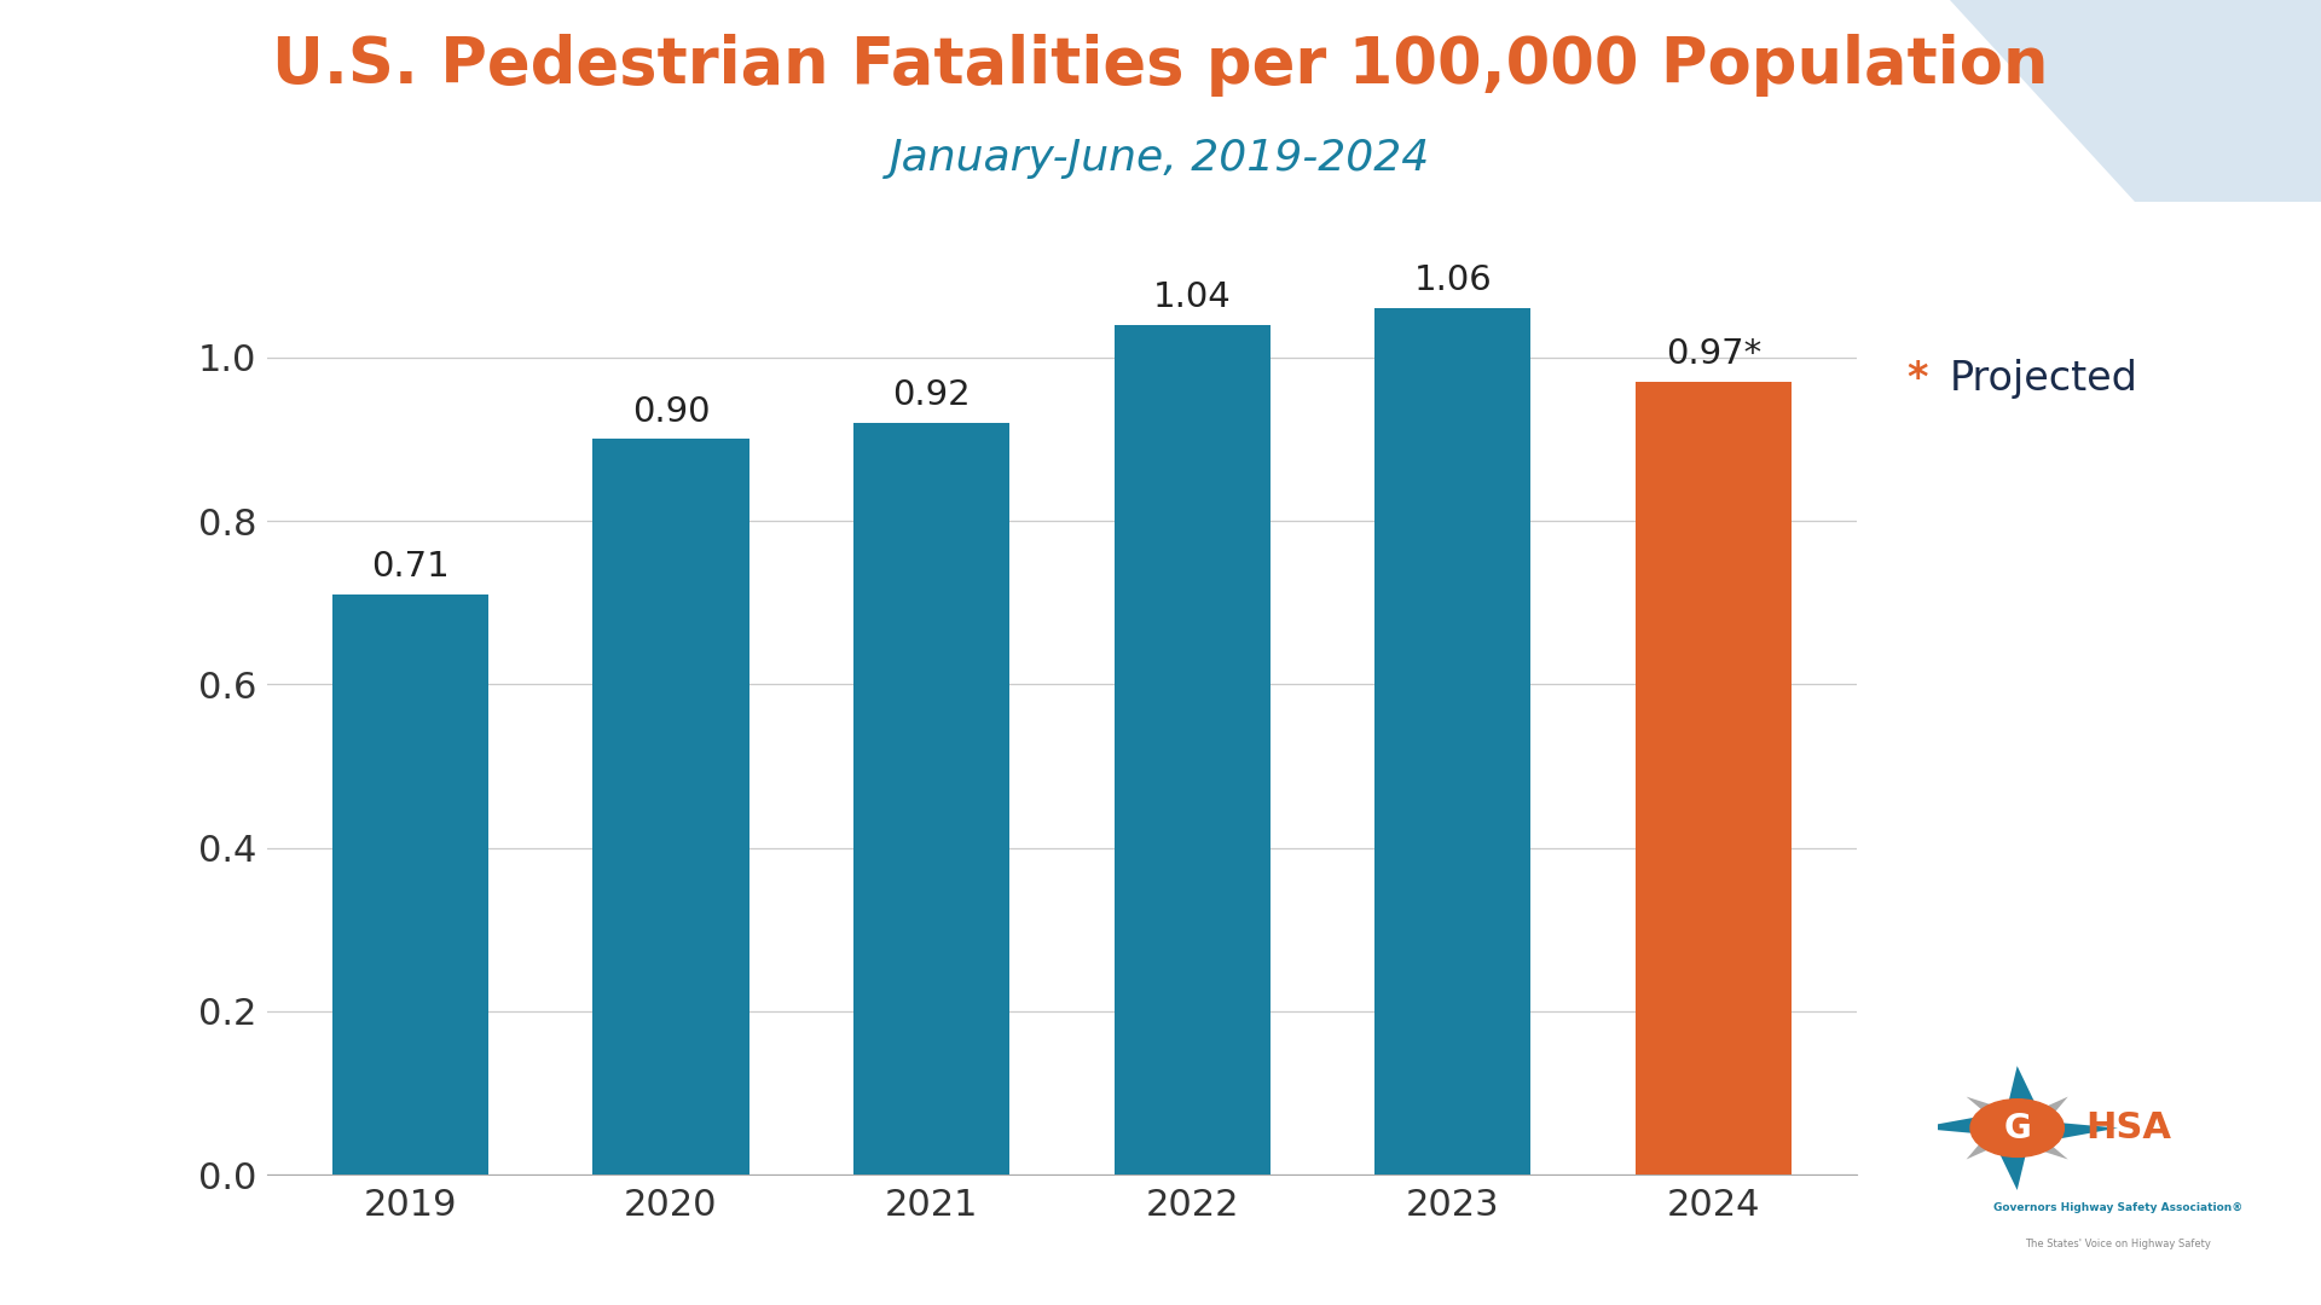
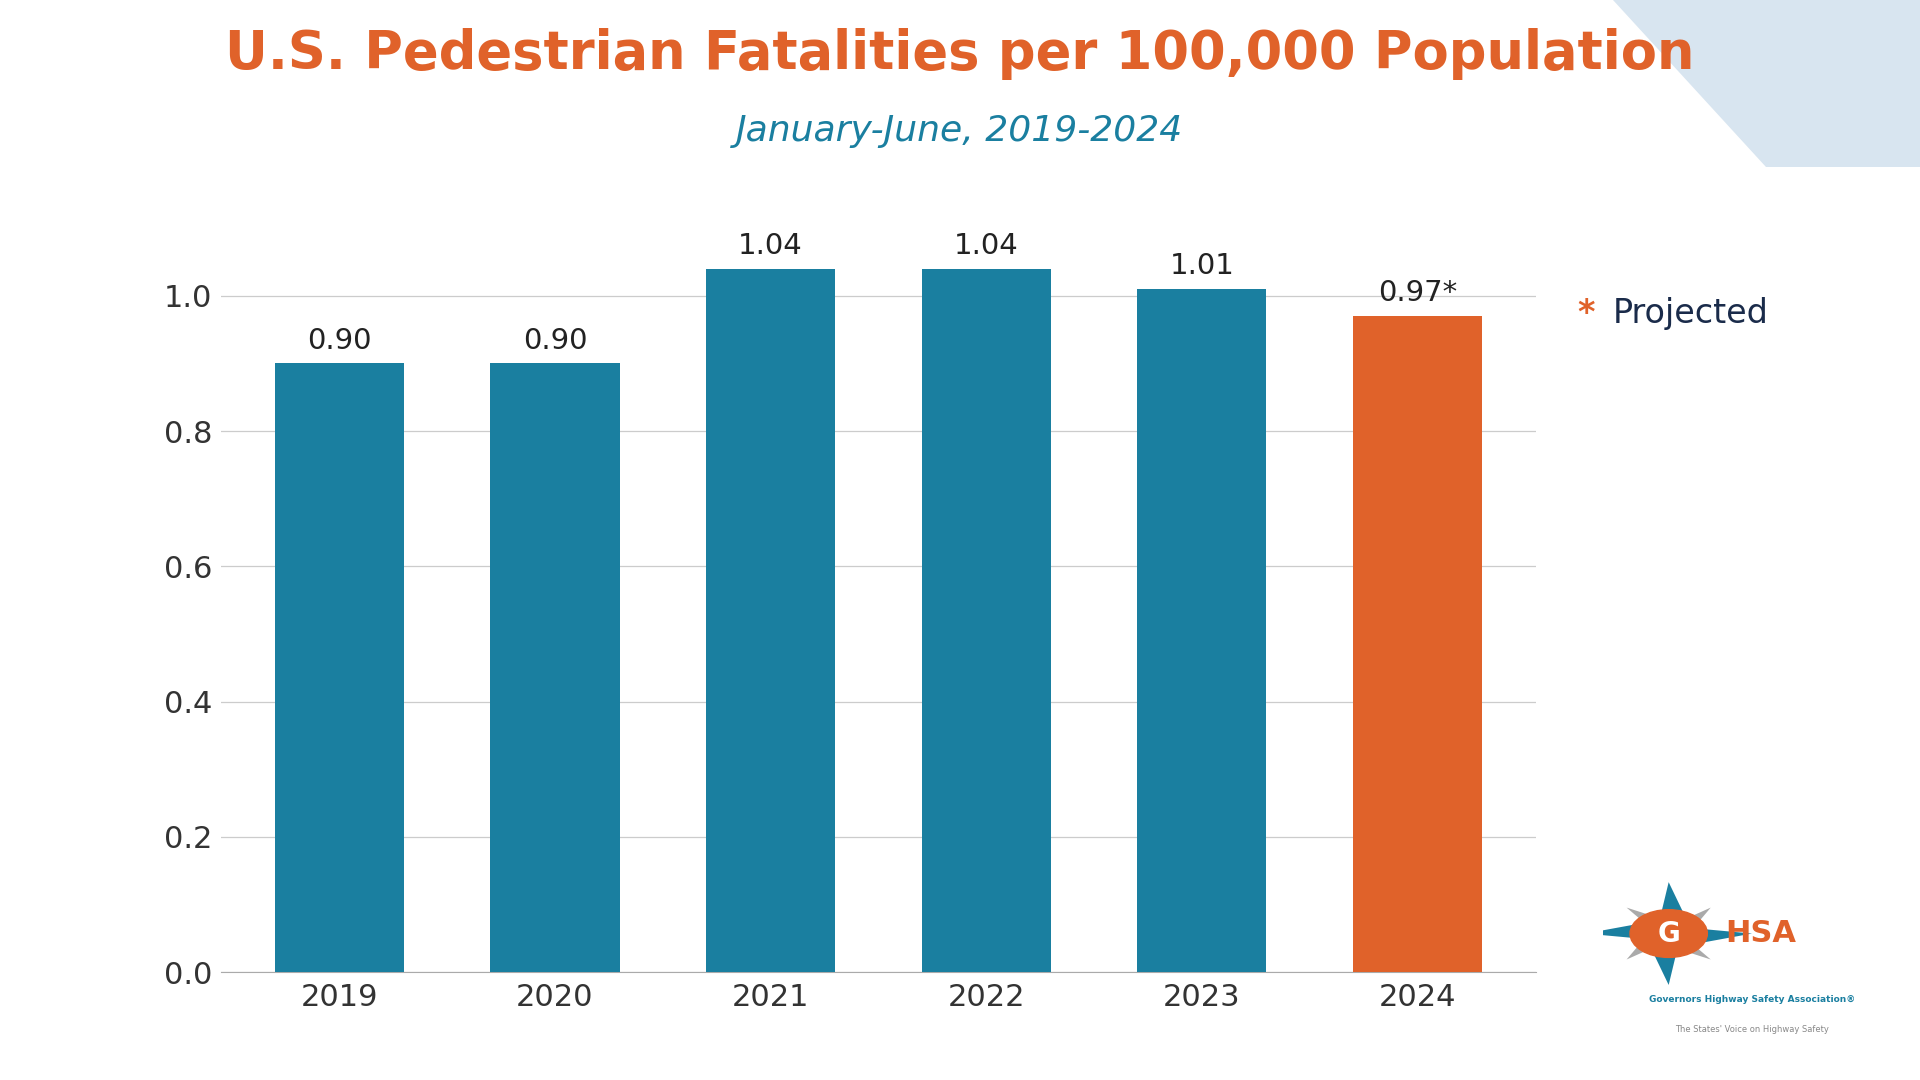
2019: 0.71 -> 0.90
2021: 0.92 -> 1.04
2023: 1.06 -> 1.01
